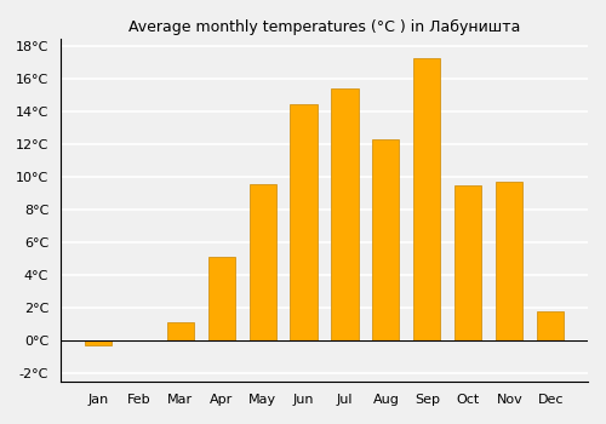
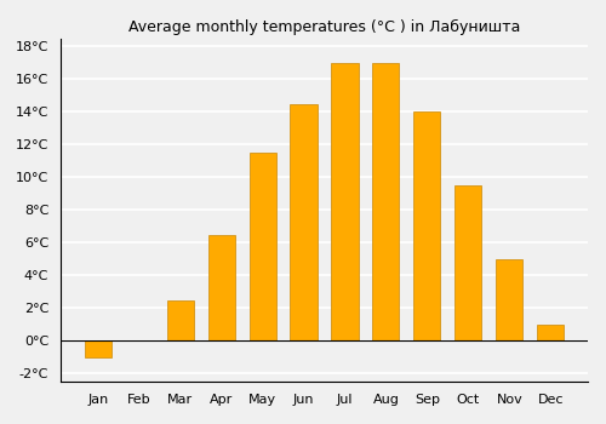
Jan: -0.3°C -> -1.0°C
Mar: 1.1°C -> 2.5°C
Apr: 5.1°C -> 6.5°C
May: 9.6°C -> 11.5°C
Jul: 15.4°C -> 17.0°C
Aug: 12.3°C -> 17.0°C
Sep: 17.3°C -> 14.0°C
Nov: 9.7°C -> 5.0°C
Dec: 1.8°C -> 1.0°C
